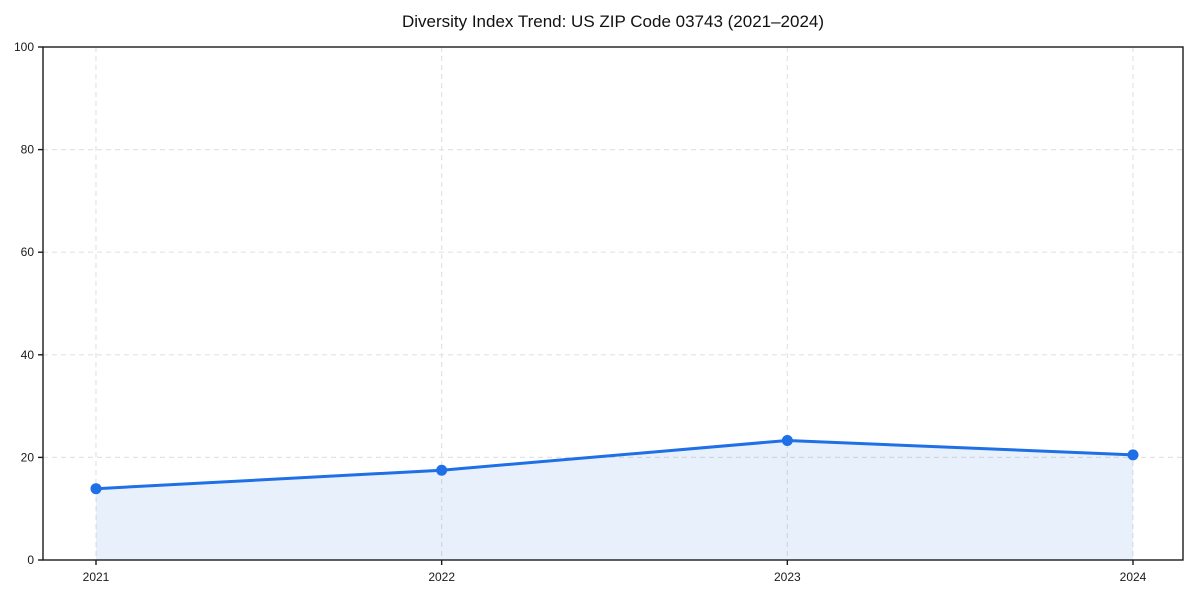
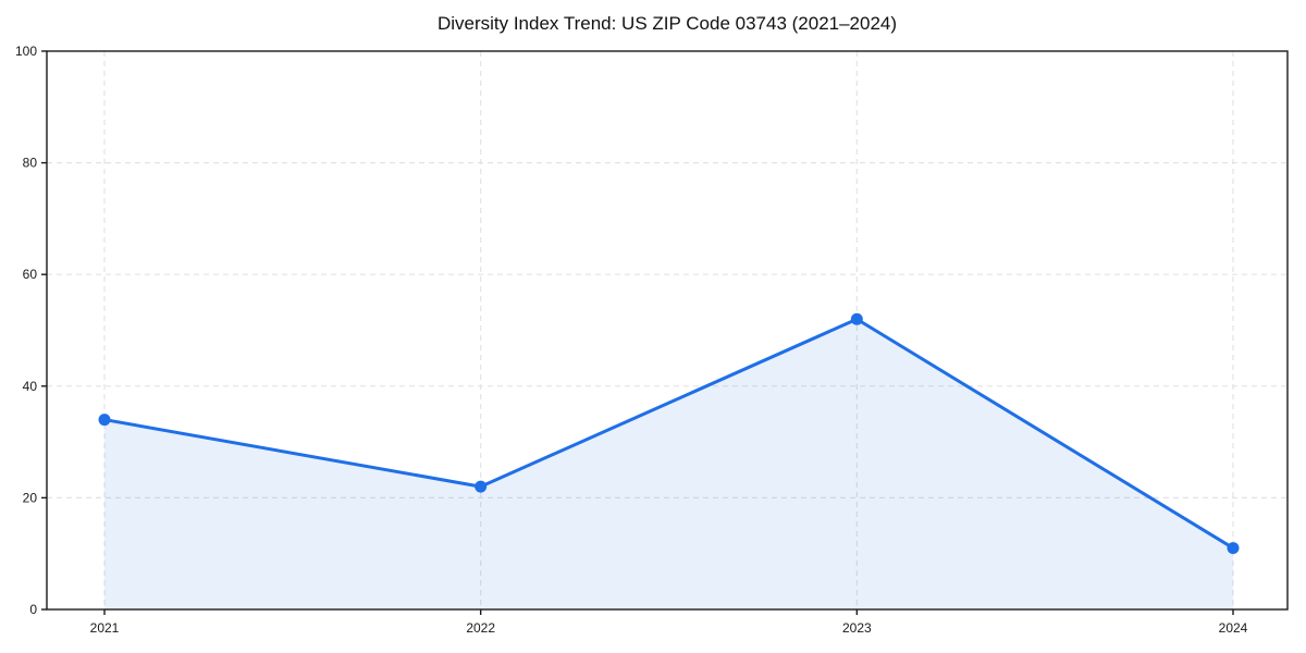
2021: 14 -> 34
2022: 18 -> 22
2023: 23 -> 52
2024: 20 -> 11
